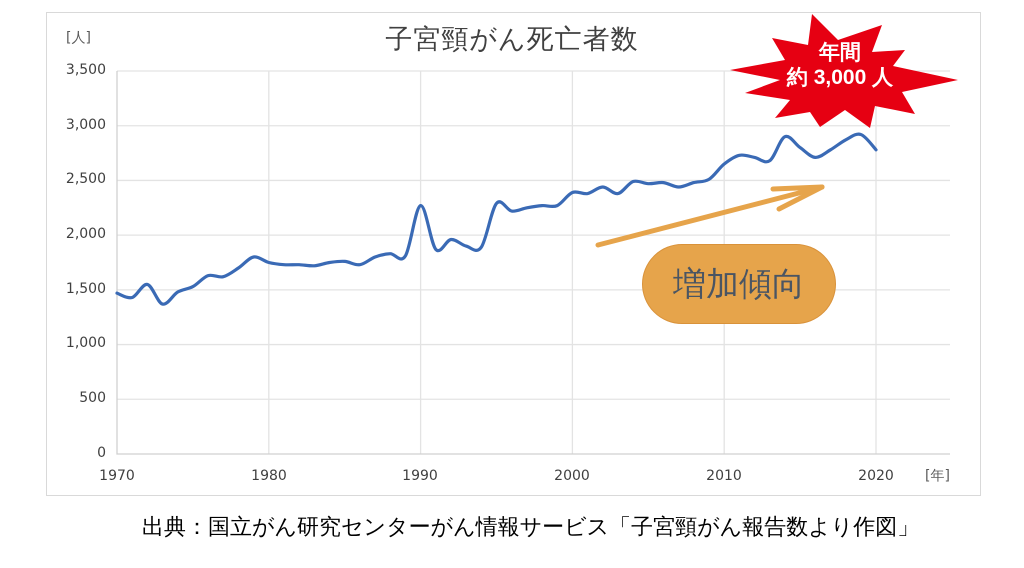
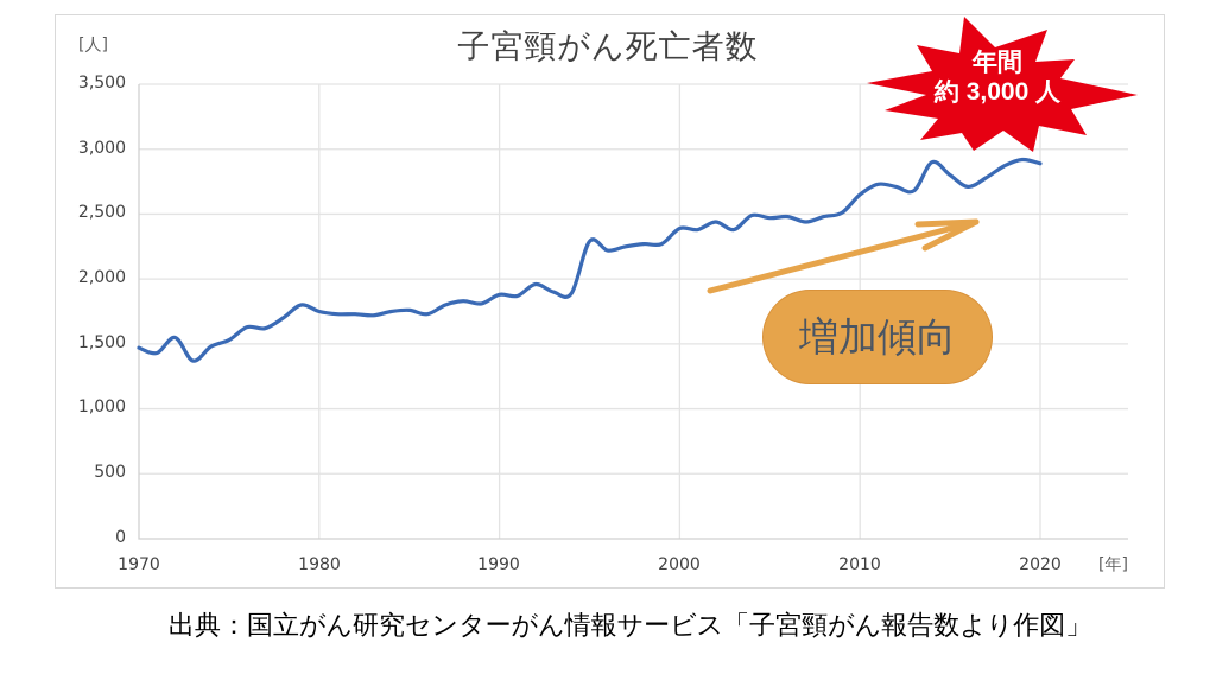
1990: 2270 -> 1880
2020: 2780 -> 2890
